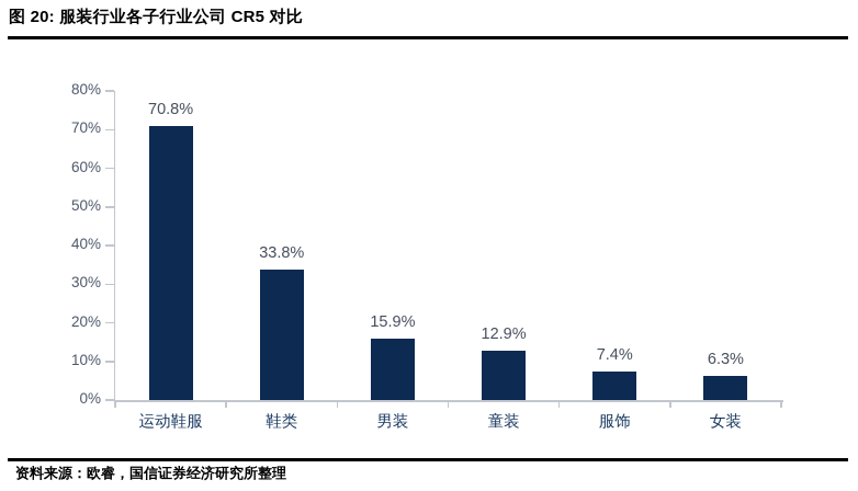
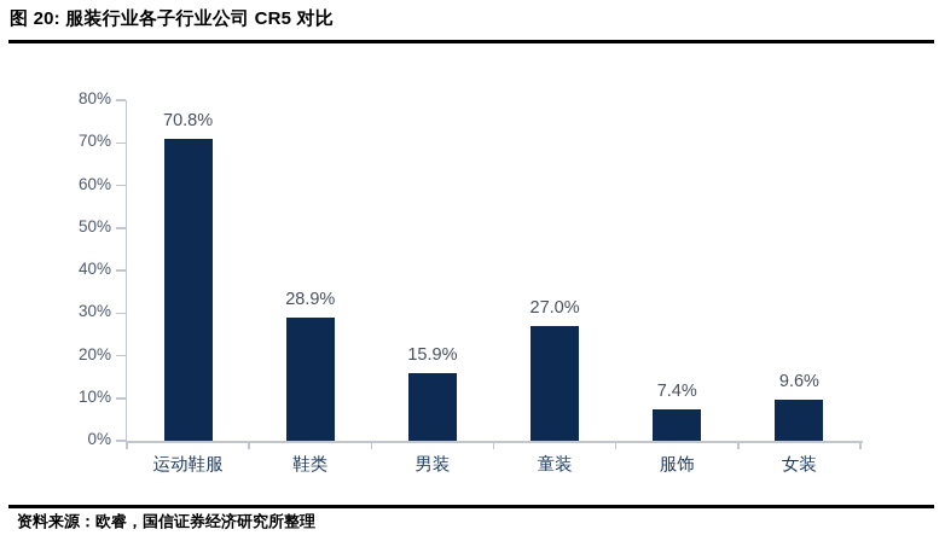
鞋类: 33.8% -> 28.9%
童装: 12.9% -> 27.0%
女装: 6.3% -> 9.6%
